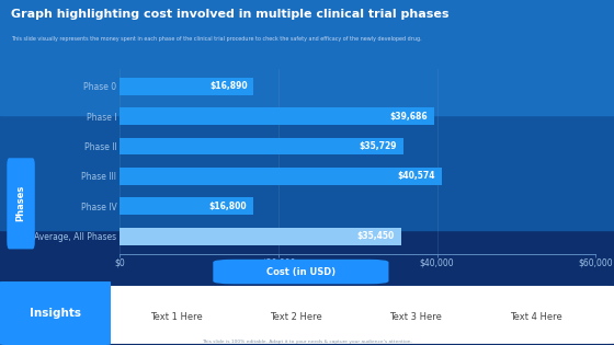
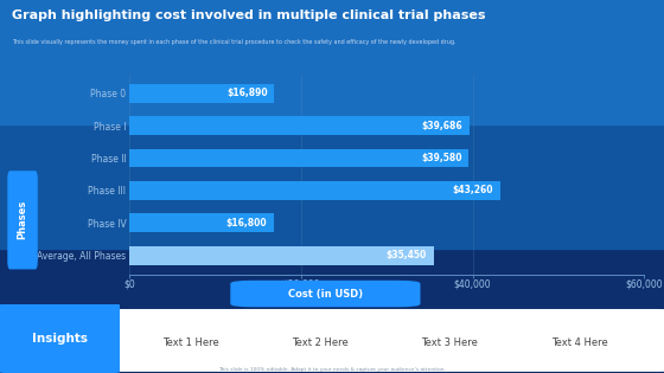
Phase II: $35,729 -> $39,580
Phase III: $40,574 -> $43,260
